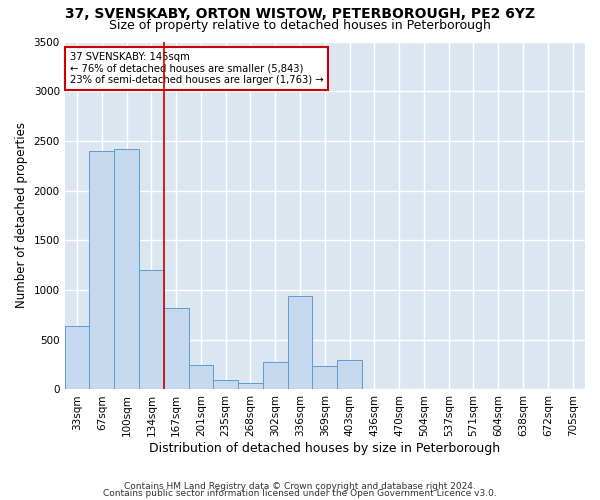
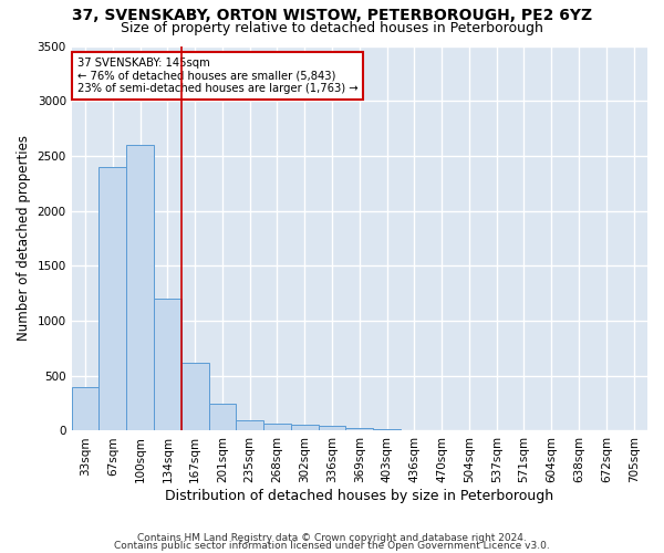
33sqm: 640 -> 400
100sqm: 2420 -> 2600
167sqm: 820 -> 620
302sqm: 280 -> 50
336sqm: 940 -> 40
369sqm: 240 -> 20
403sqm: 300 -> 10
